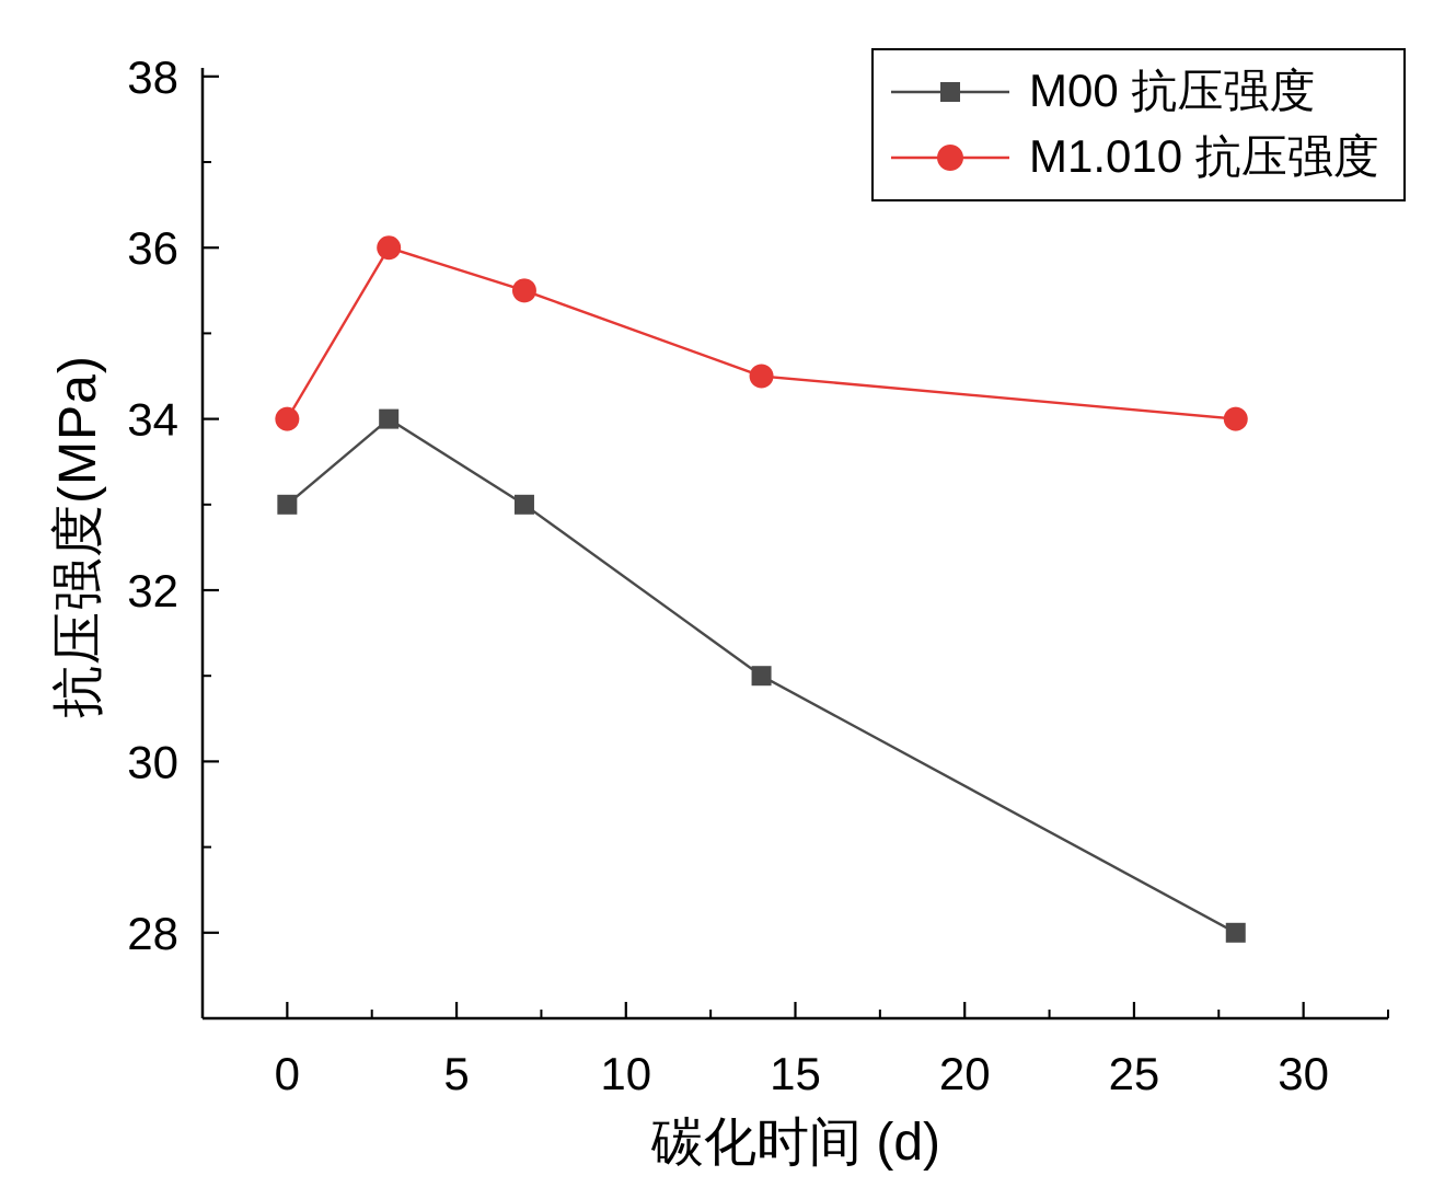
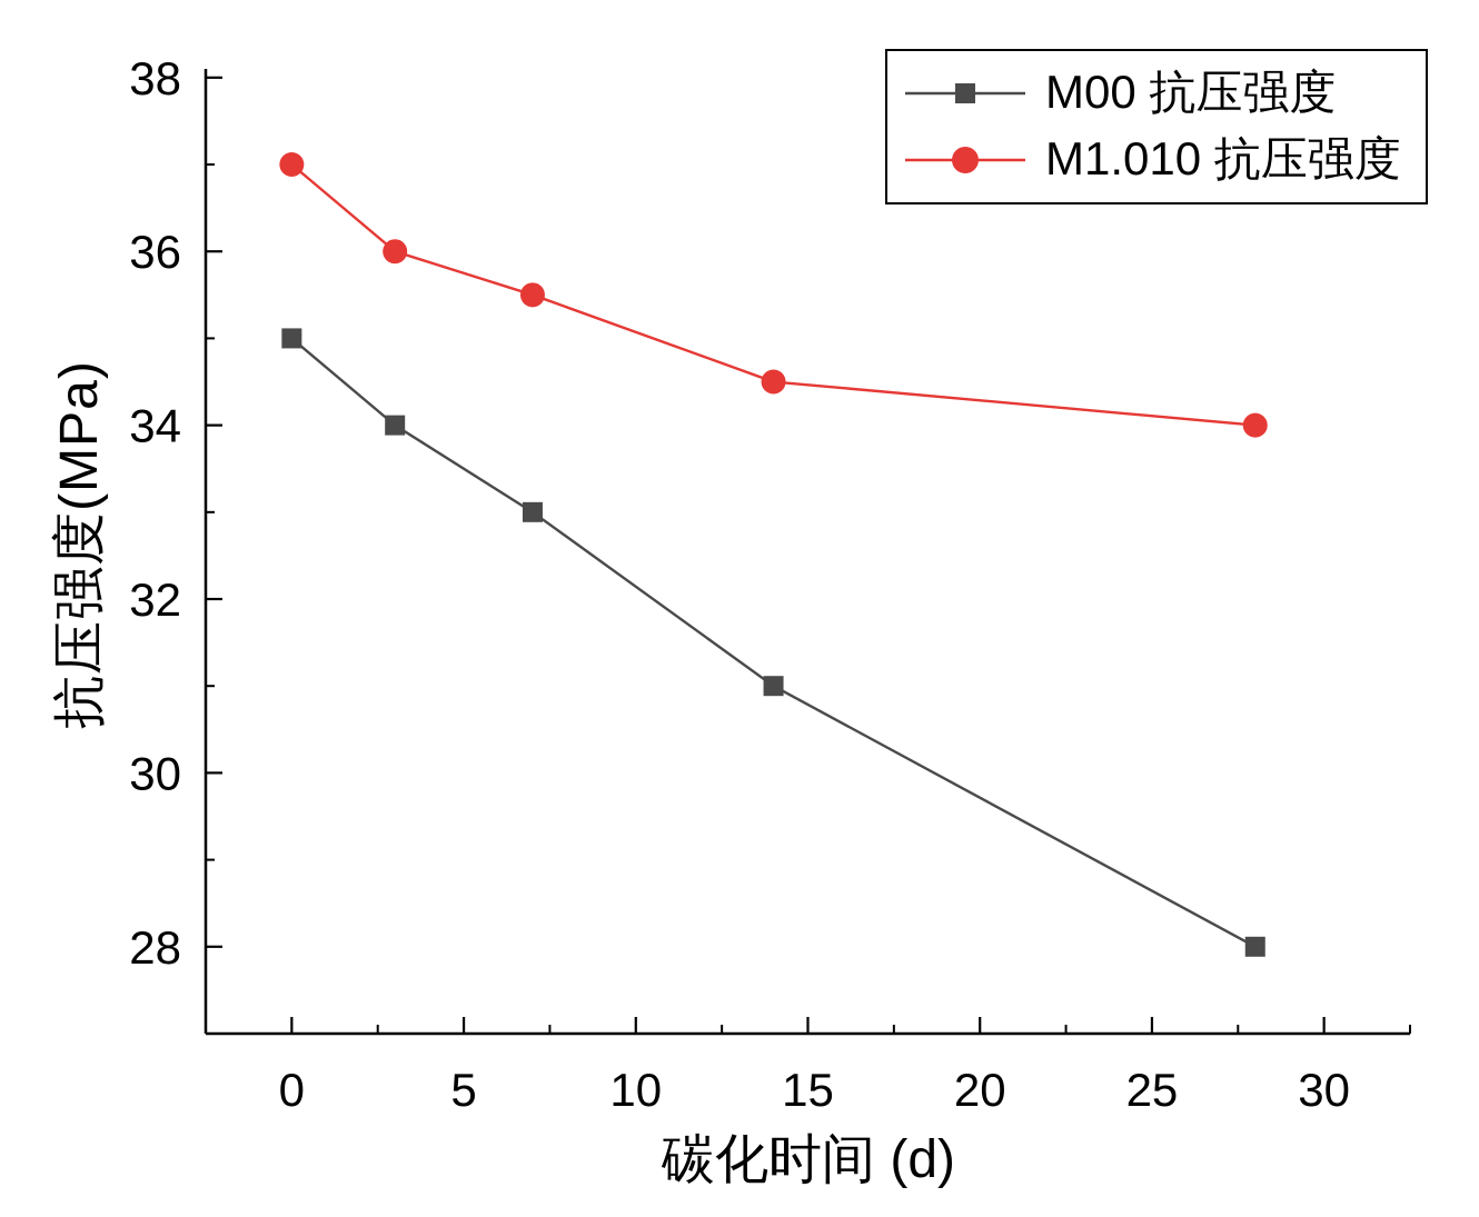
M00 抗压强度/0: 33 -> 35
M1.010 抗压强度/0: 34.0 -> 37.0
